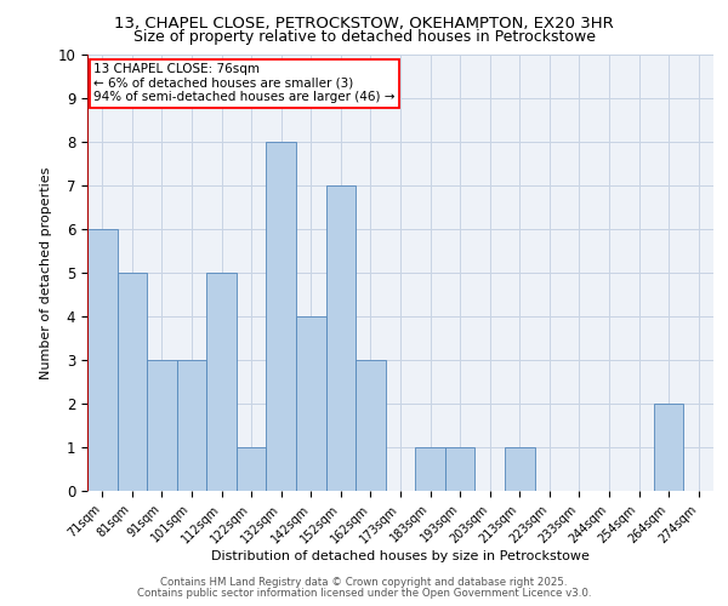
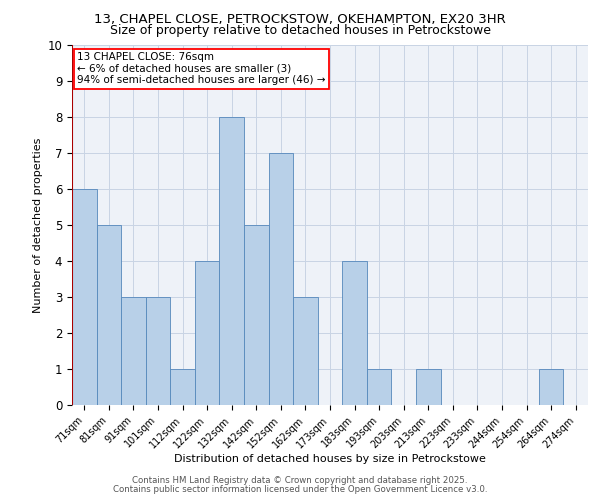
112sqm: 5 -> 1
122sqm: 1 -> 4
142sqm: 4 -> 5
183sqm: 1 -> 4
264sqm: 2 -> 1
